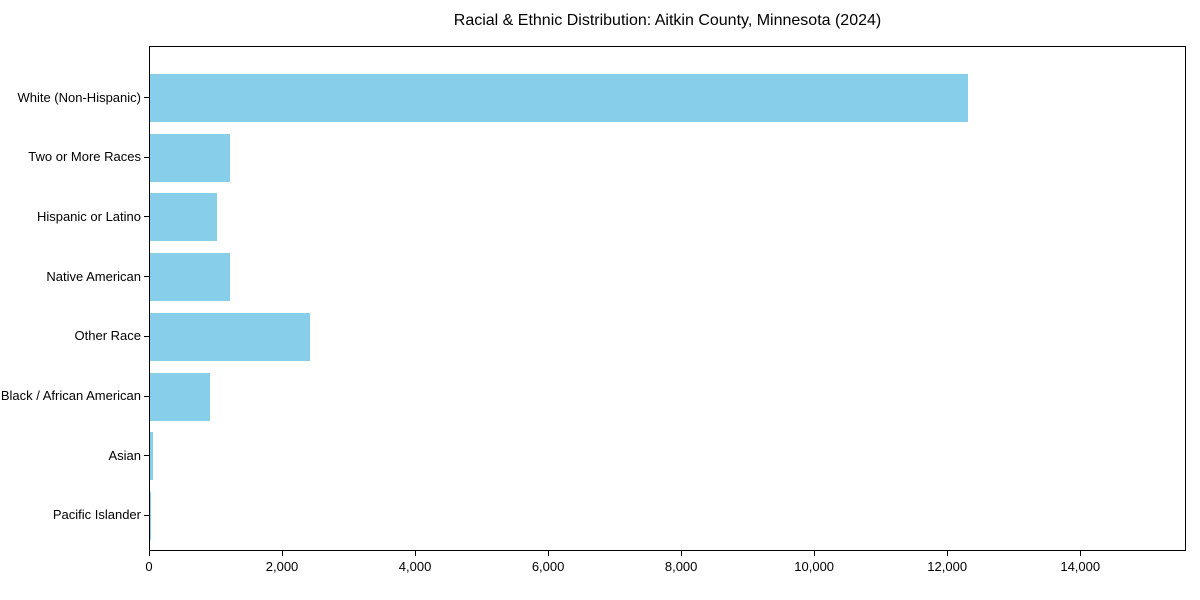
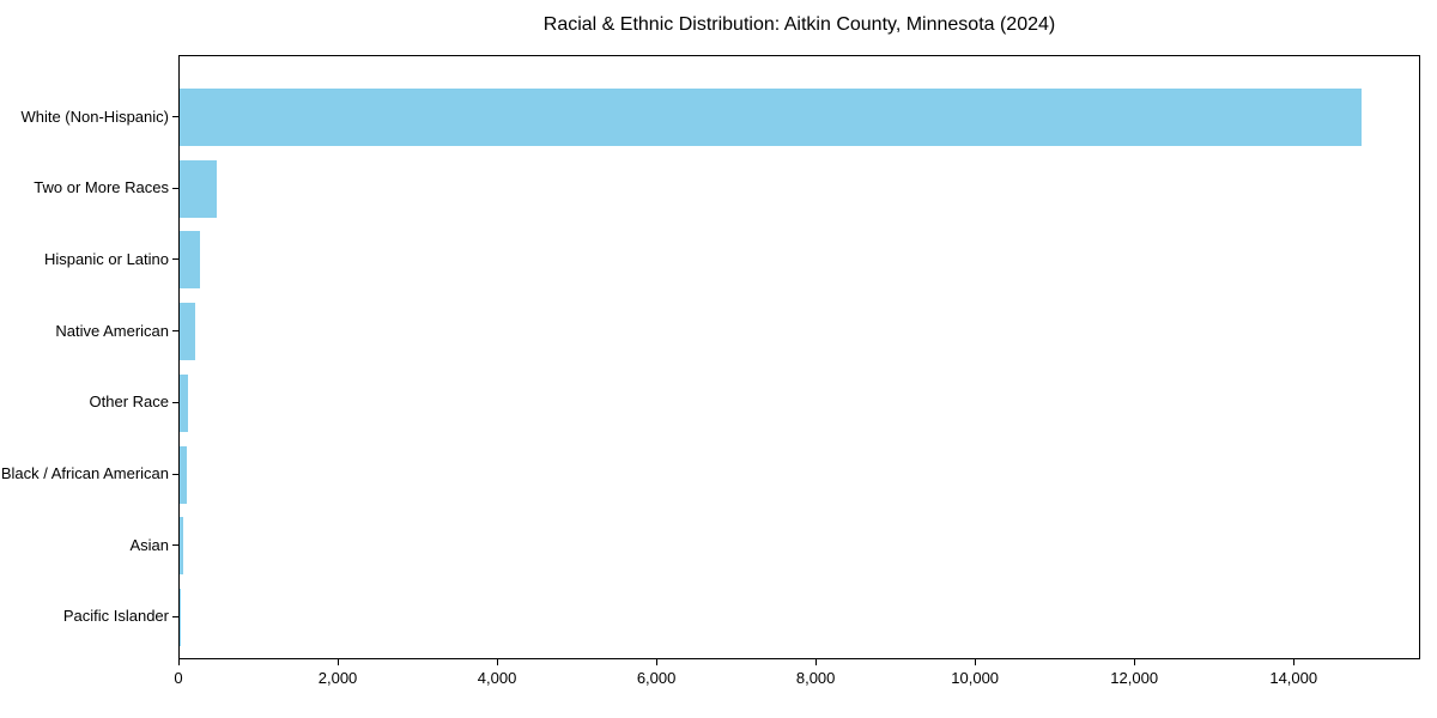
White (Non-Hispanic): 12300 -> 14800
Two or More Races: 1200 -> 500
Hispanic or Latino: 1000 -> 200
Native American: 1200 -> 200
Other Race: 2400 -> 100
Black / African American: 900 -> 100
